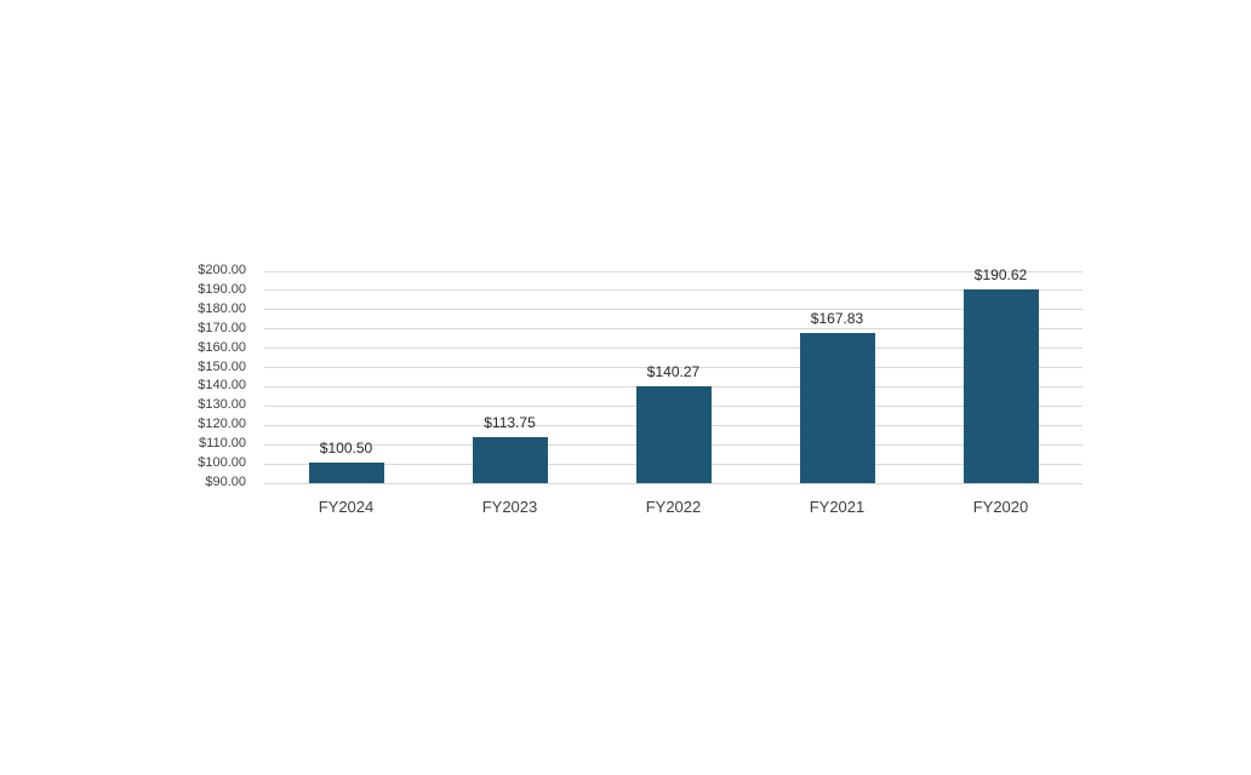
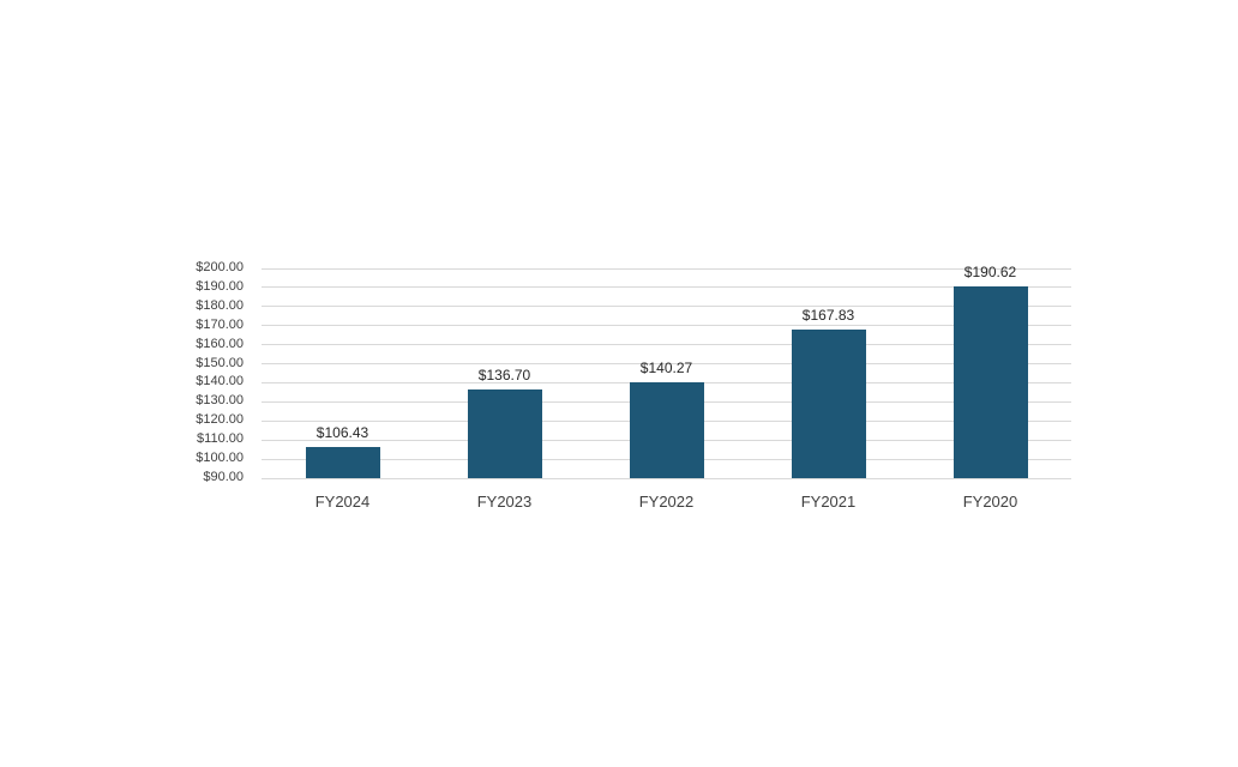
FY2024: $100.50 -> $106.43
FY2023: $113.75 -> $136.70
